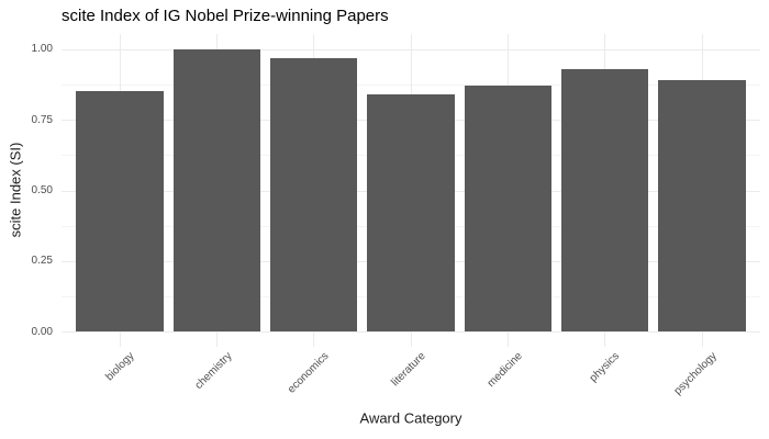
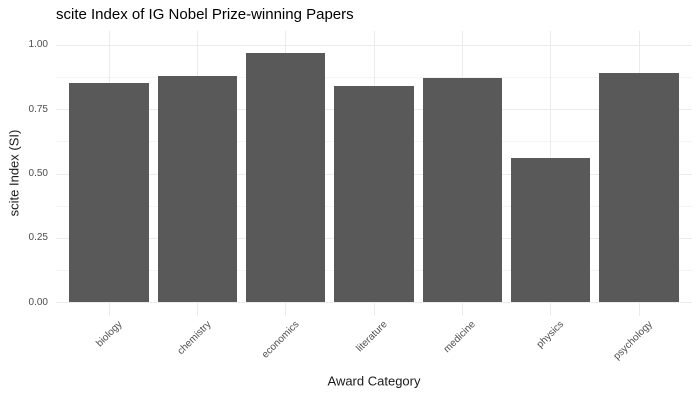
chemistry: 1.00 -> 0.88
physics: 0.93 -> 0.56
